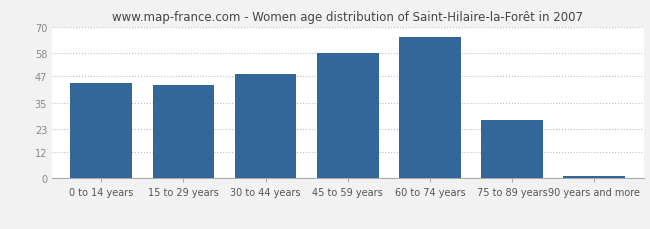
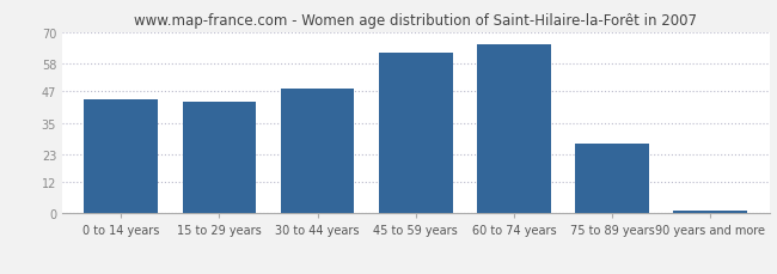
45 to 59 years: 58 -> 62
